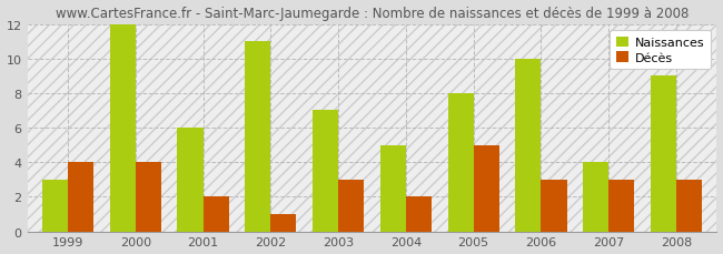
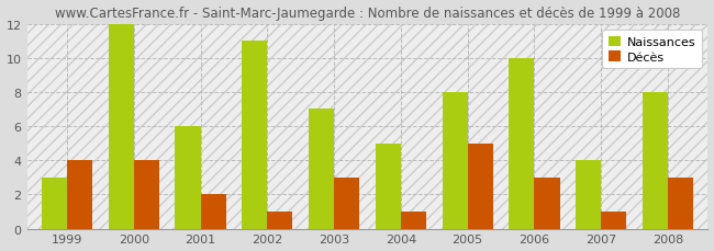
Décès/2004: 2 -> 1
Décès/2007: 3 -> 1
Naissances/2008: 9 -> 8
